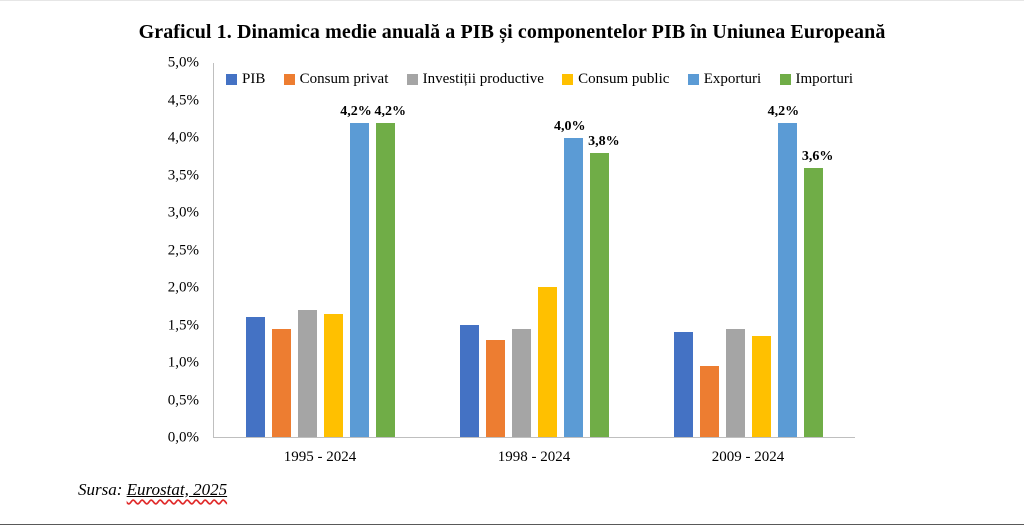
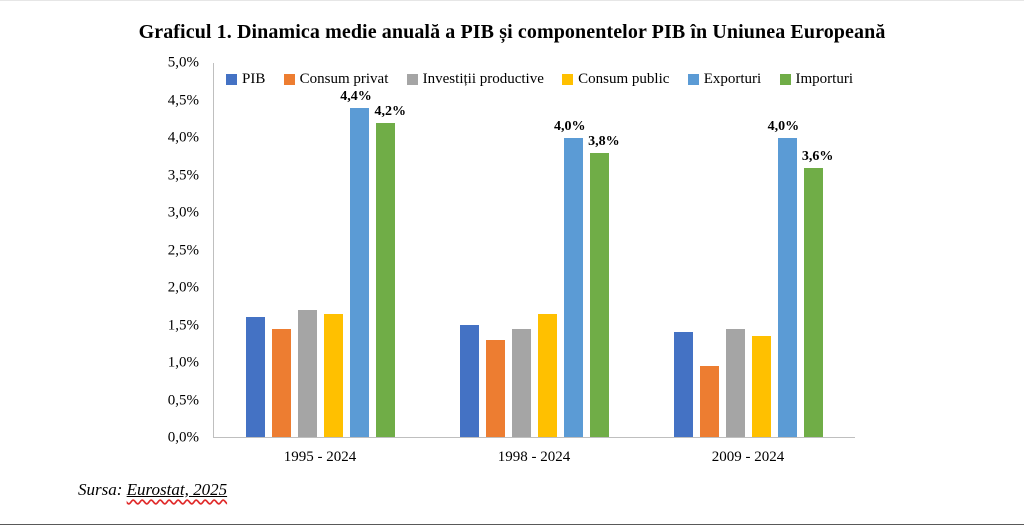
Exporturi/1995 - 2024: 4,2% -> 4,4%
Consum public/1998 - 2024: 2,0% -> 1,6%
Exporturi/2009 - 2024: 4,2% -> 4,0%
